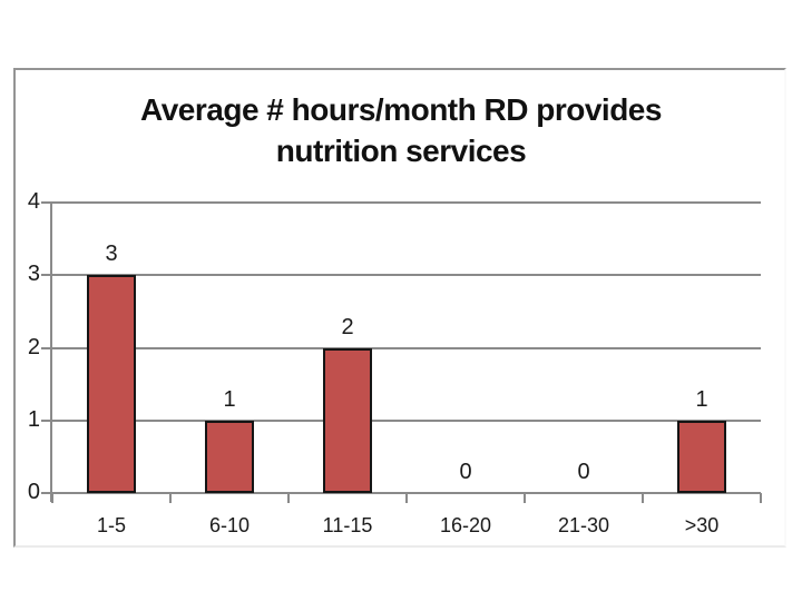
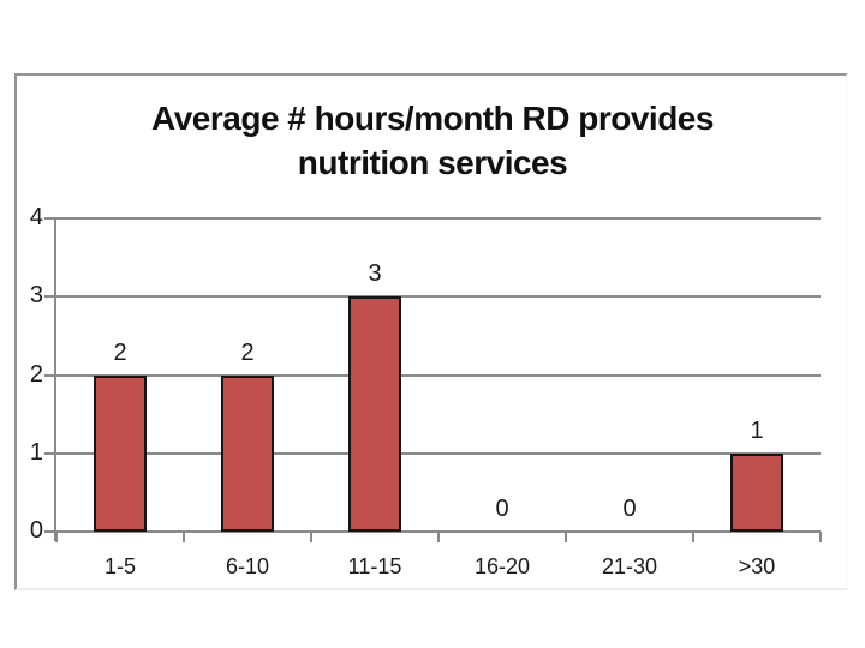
1-5: 3 -> 2
6-10: 1 -> 2
11-15: 2 -> 3
